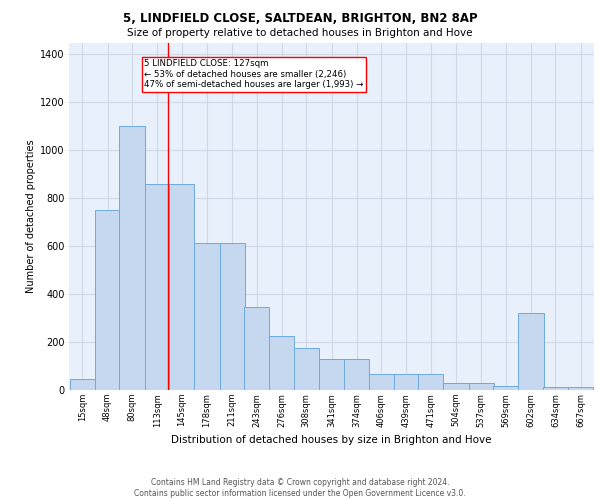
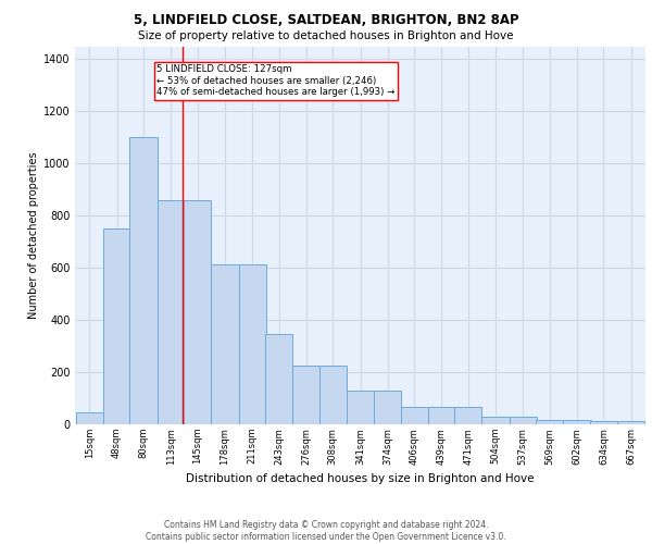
308sqm: 175 -> 225
602sqm: 320 -> 18
